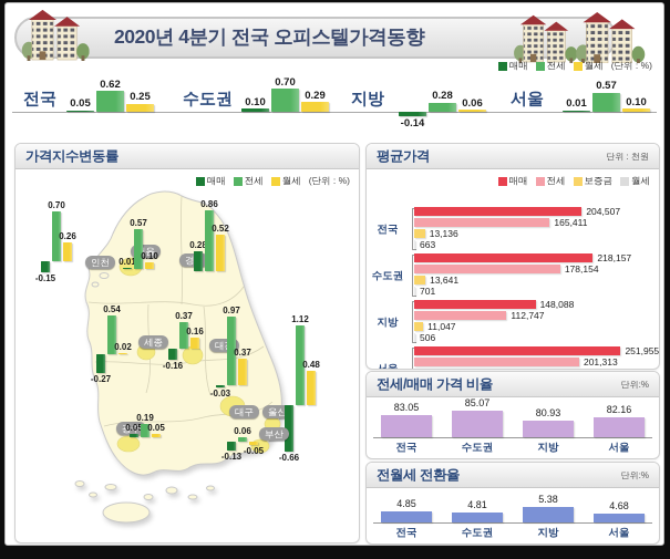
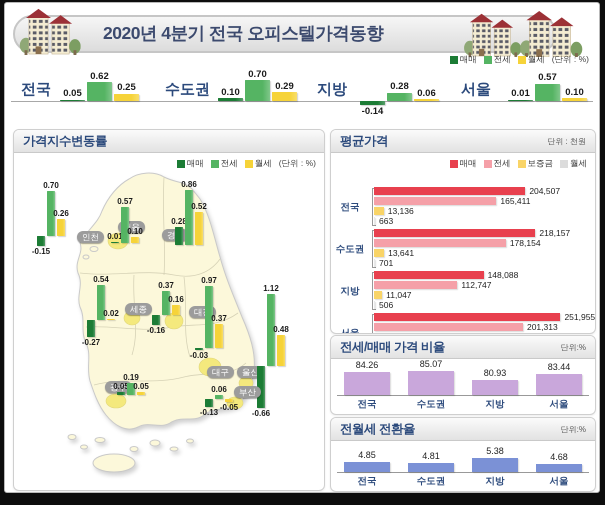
전세/매매 가격 비율/전국: 83.05 -> 84.26
전세/매매 가격 비율/서울: 82.16 -> 83.44
